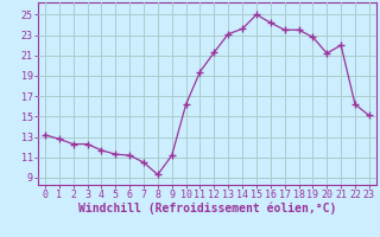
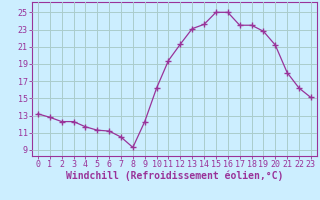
9: 11.2 -> 12.3
16: 24.2 -> 25.0
21: 22.0 -> 18.0
